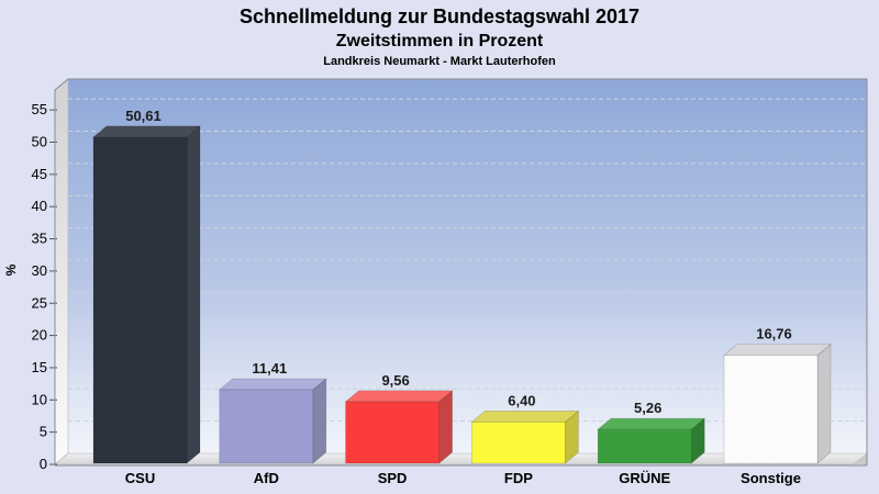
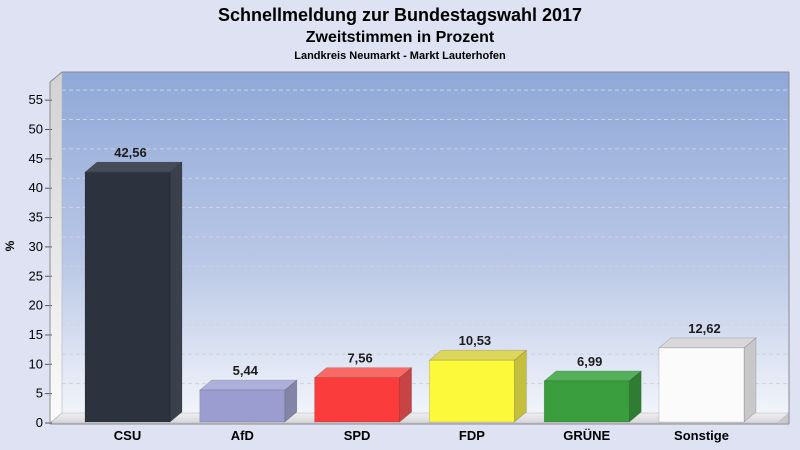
CSU: 50,61 -> 42,56
AfD: 11,41 -> 5,44
SPD: 9,56 -> 7,56
FDP: 6,40 -> 10,53
GRÜNE: 5,26 -> 6,99
Sonstige: 16,76 -> 12,62
